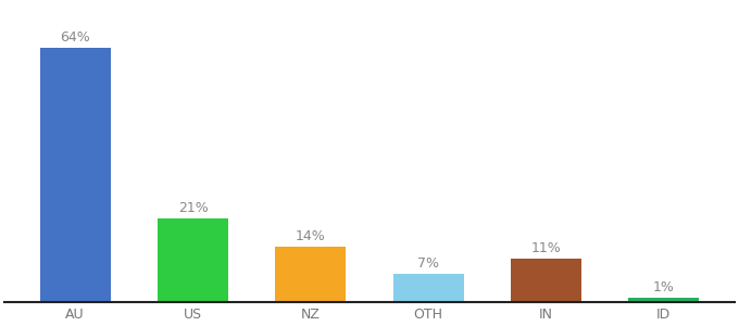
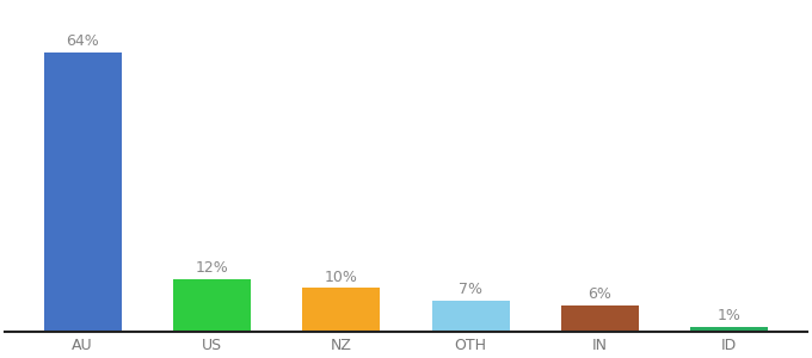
US: 21% -> 12%
NZ: 14% -> 10%
IN: 11% -> 6%
